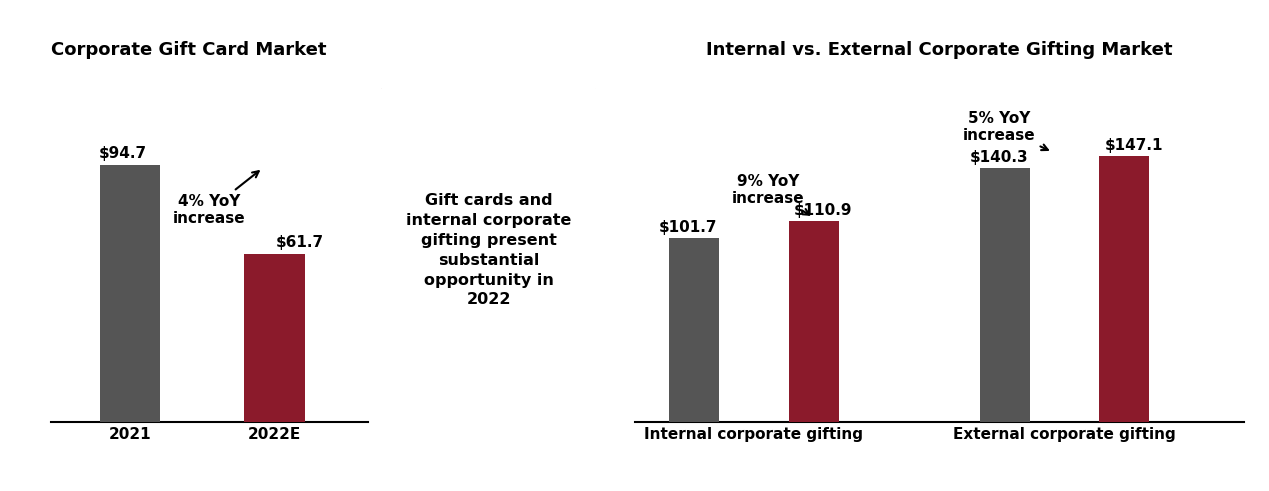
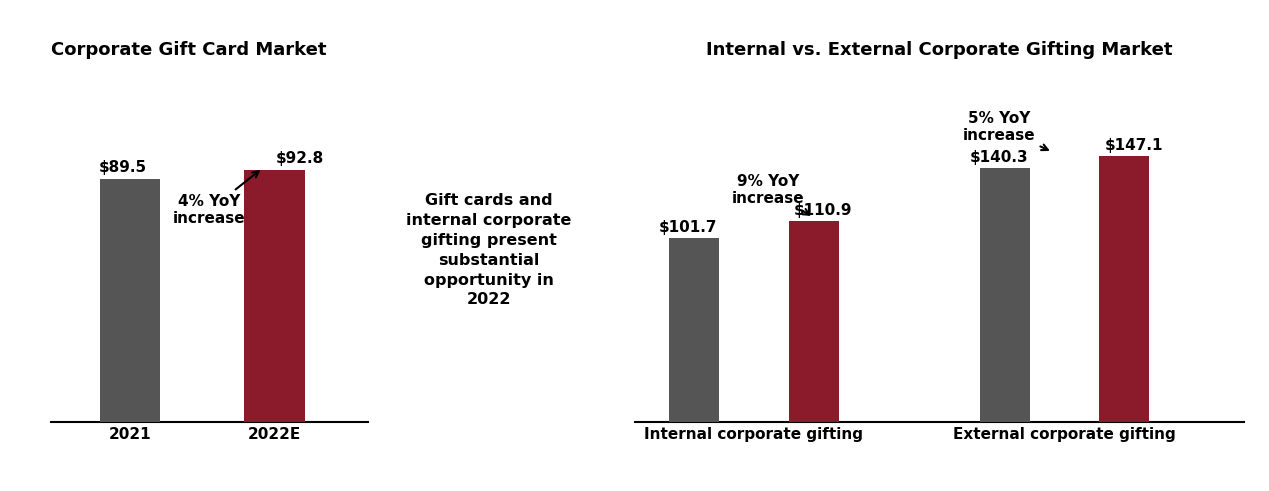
Corporate Gift Card Market/2021: $94.7 -> $89.5
Corporate Gift Card Market/2022E: $61.7 -> $92.8
